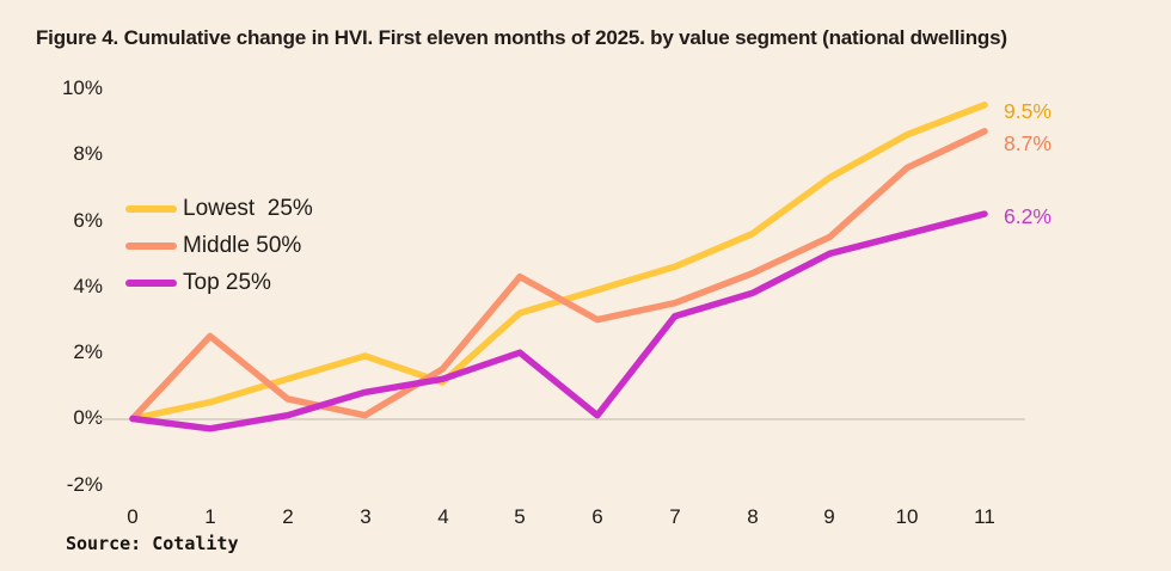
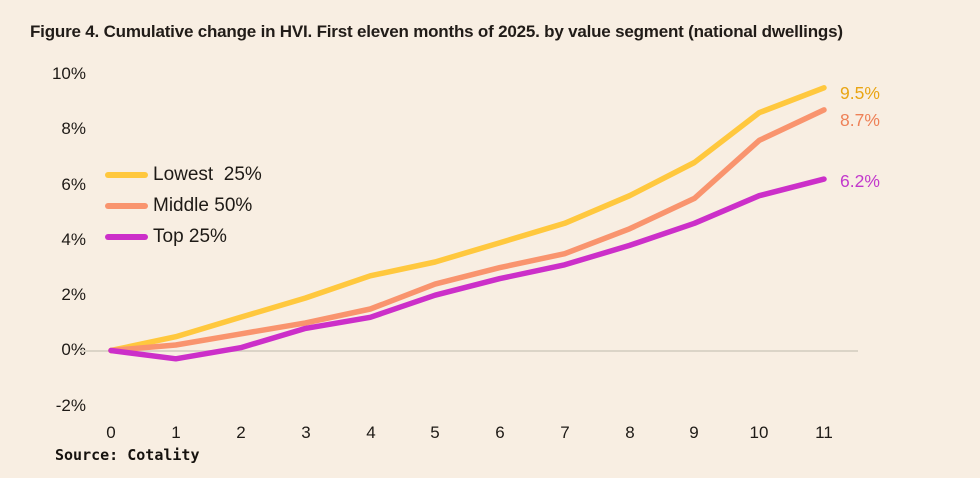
Middle 50%/1: 2.5% -> 0.2%
Middle 50%/3: 0.1% -> 1.0%
Lowest 25%/4: 1.1% -> 2.7%
Middle 50%/5: 4.3% -> 2.4%
Top 25%/6: 0.1% -> 2.6%
Lowest 25%/9: 7.3% -> 6.8%
Top 25%/9: 5.0% -> 4.6%
